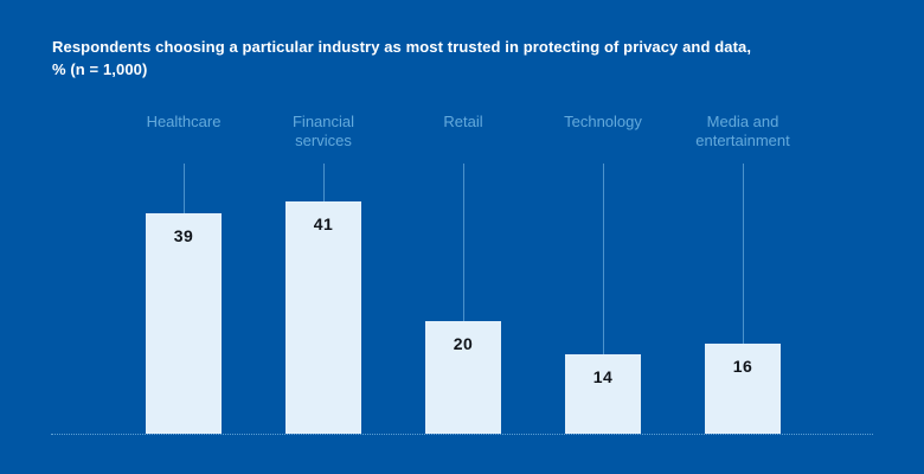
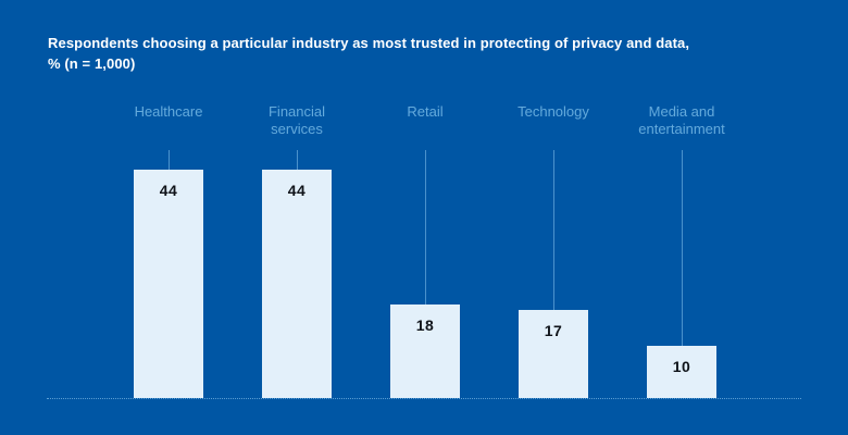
Healthcare: 39 -> 44
Financial services: 41 -> 44
Retail: 20 -> 18
Technology: 14 -> 17
Media and entertainment: 16 -> 10
